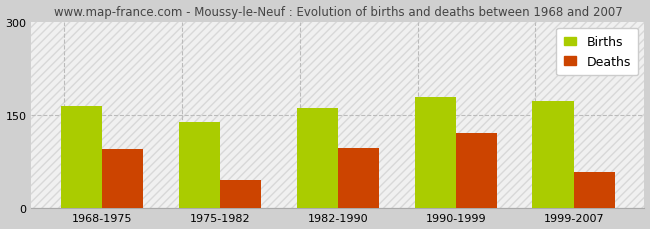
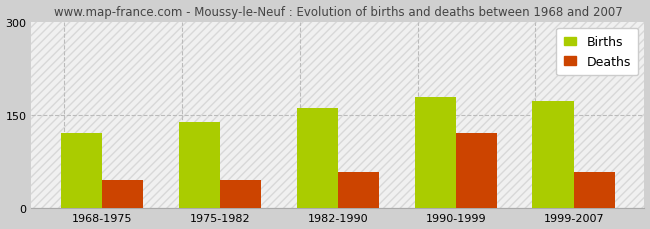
Births/1968-1975: 164 -> 120
Deaths/1968-1975: 94 -> 45
Deaths/1982-1990: 96 -> 57
